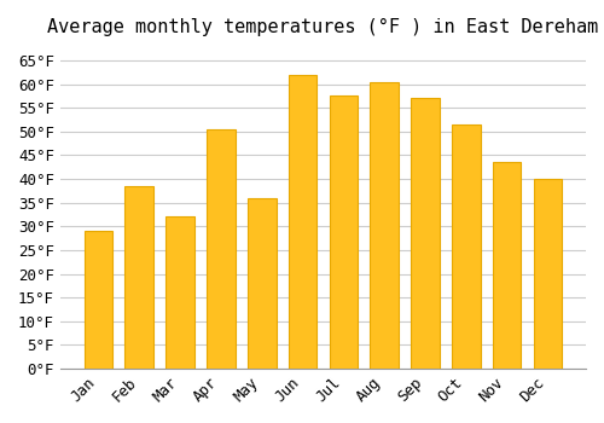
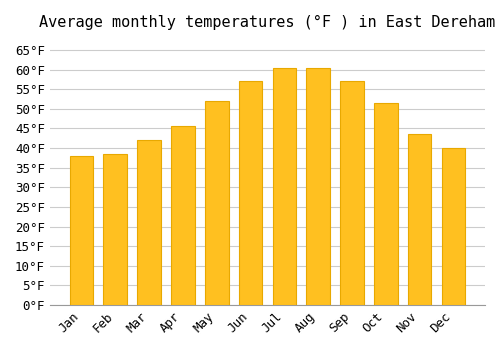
Jan: 29.0°F -> 38.0°F
Mar: 32.0°F -> 42.0°F
Apr: 50.5°F -> 45.5°F
May: 36.0°F -> 52.0°F
Jun: 62.0°F -> 57.0°F
Jul: 57.5°F -> 60.5°F
